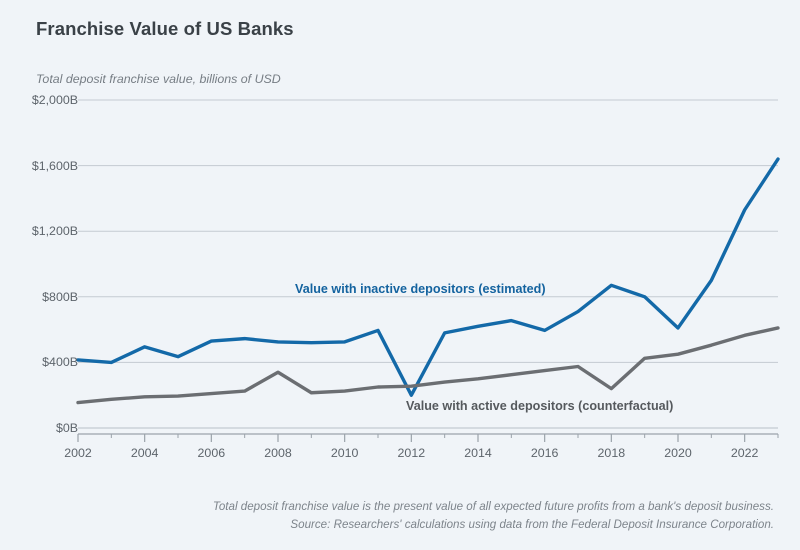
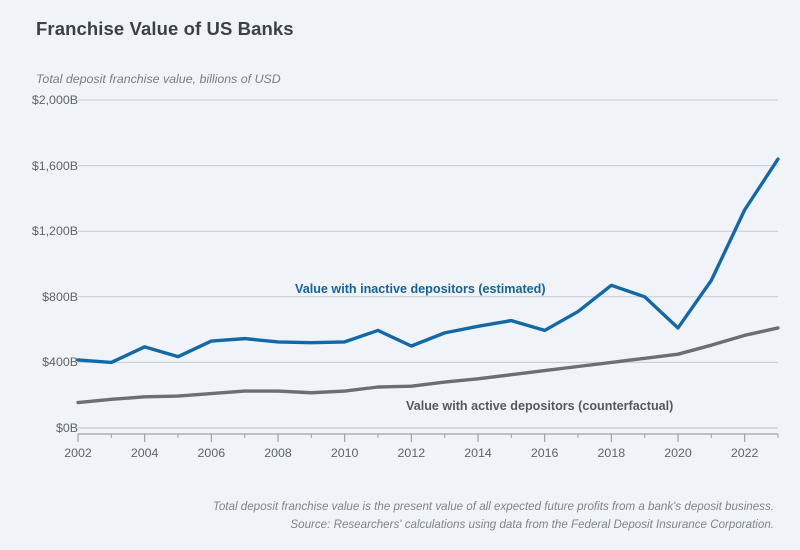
Value with active depositors (counterfactual)/2008: $340B -> $220B
Value with inactive depositors (estimated)/2012: $200B -> $500B
Value with active depositors (counterfactual)/2018: $240B -> $400B
